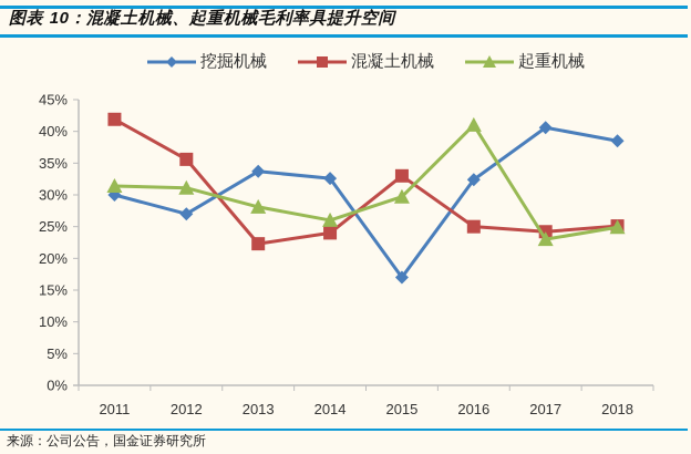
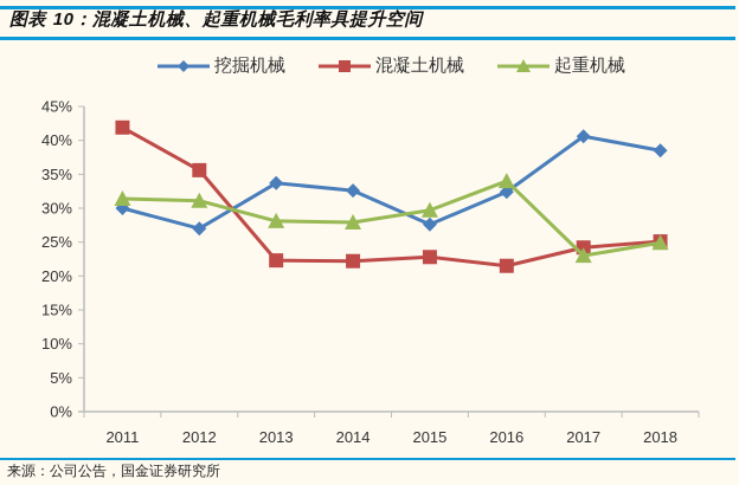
混凝土机械/2014: 24% -> 22%
起重机械/2014: 26% -> 28%
挖掘机械/2015: 17% -> 28%
混凝土机械/2015: 33% -> 23%
混凝土机械/2016: 25% -> 22%
起重机械/2016: 41% -> 34%
